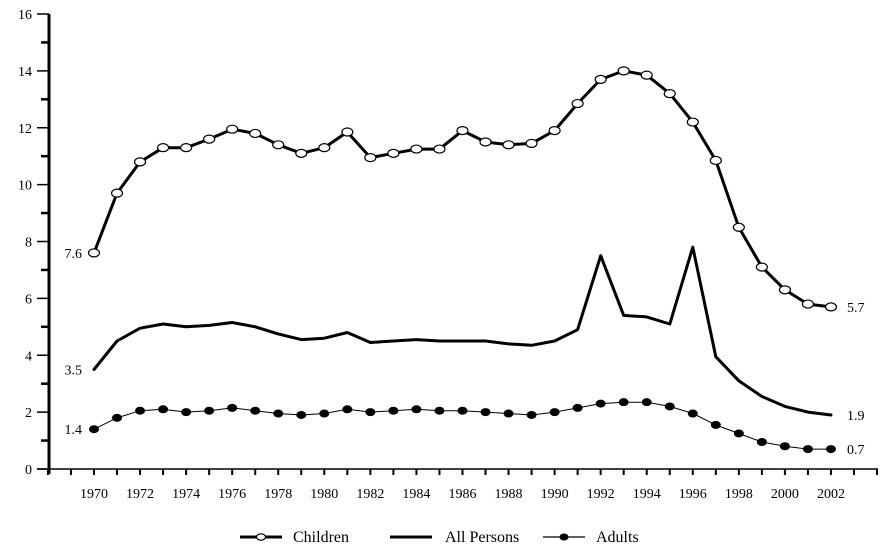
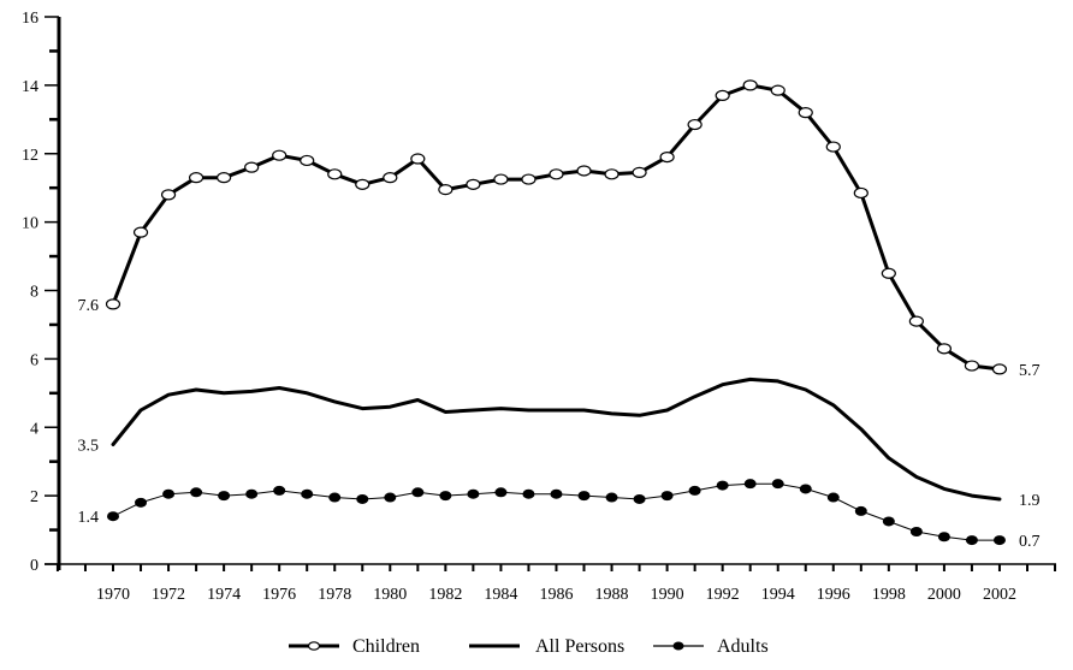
Children/1986: 11.9 -> 11.4
All Persons/1992: 7.5 -> 5.2
All Persons/1996: 7.8 -> 4.7
